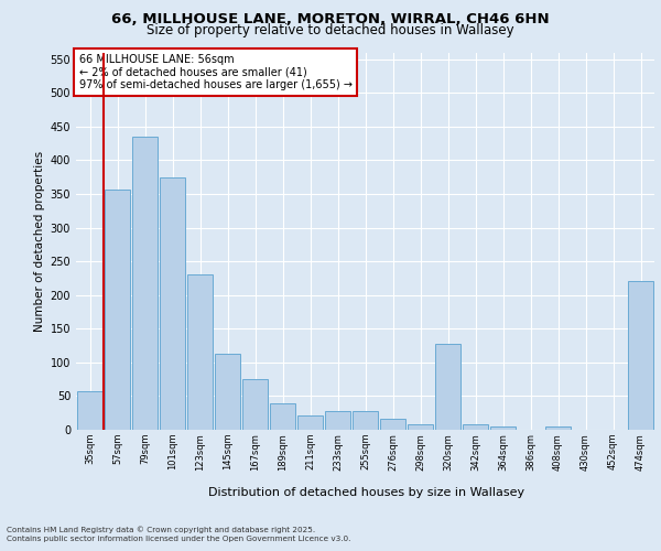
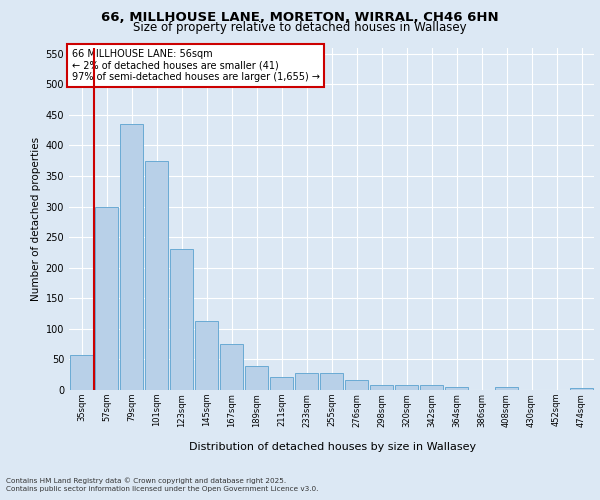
57sqm: 356 -> 300
320sqm: 128 -> 8
474sqm: 220 -> 4
